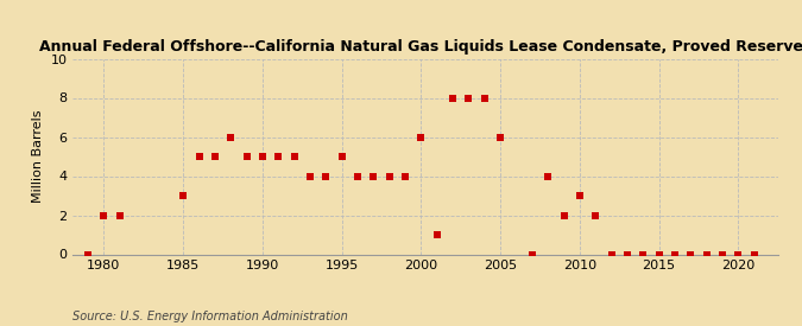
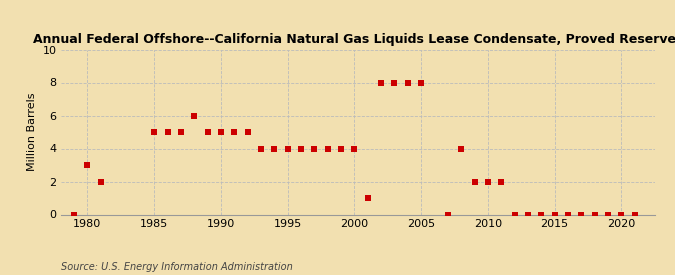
1980: 2 -> 3
1985: 3 -> 5
1995: 5 -> 4
2000: 6 -> 4
2005: 6 -> 8
2010: 3 -> 2
